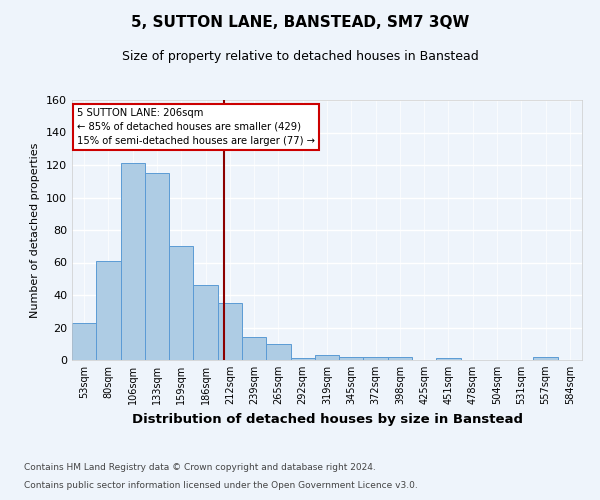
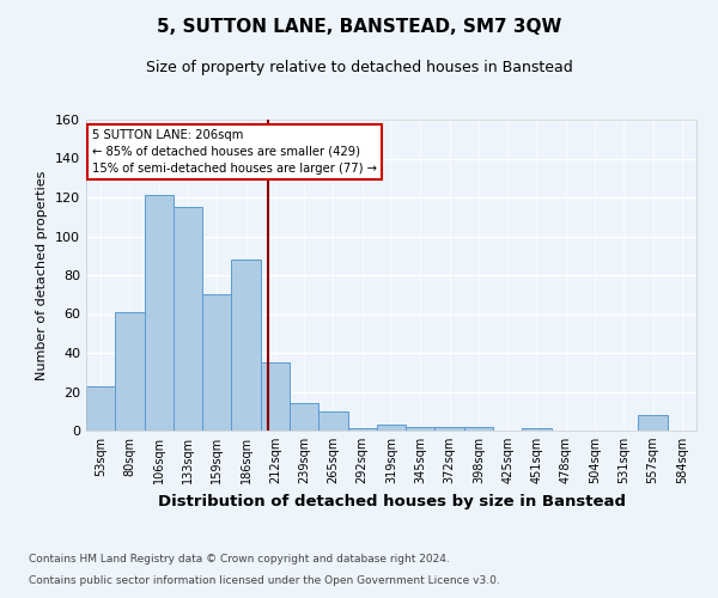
186sqm: 46 -> 88
557sqm: 2 -> 8
